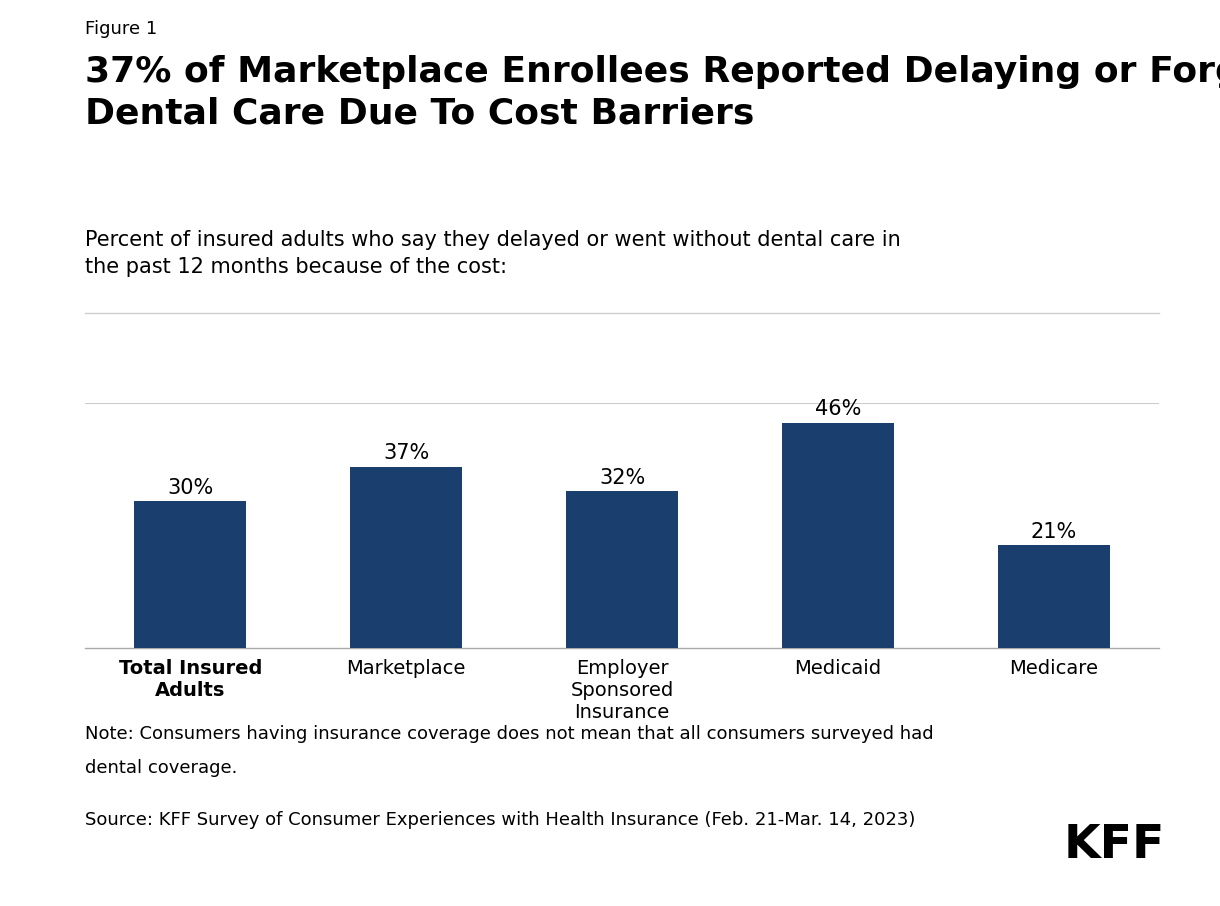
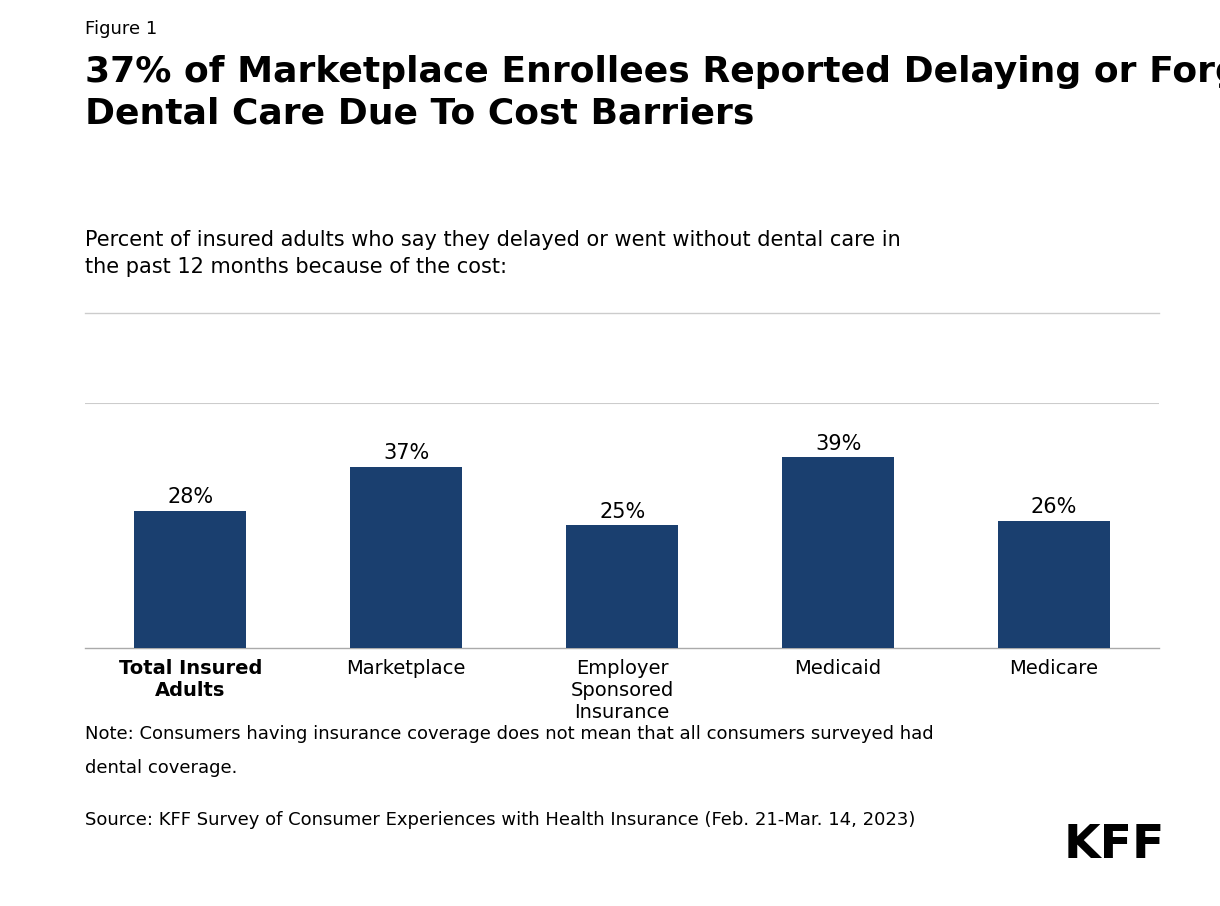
Total Insured Adults: 30% -> 28%
Employer Sponsored Insurance: 32% -> 25%
Medicaid: 46% -> 39%
Medicare: 21% -> 26%
